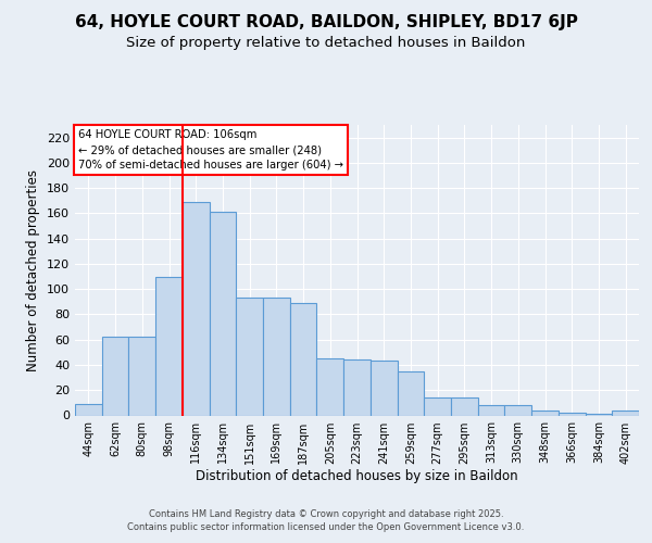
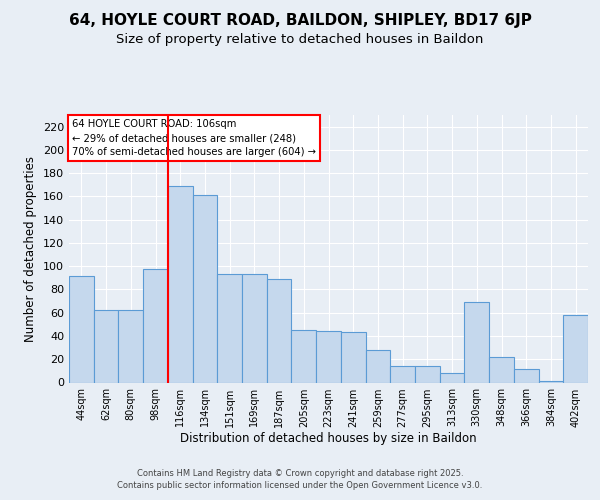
44sqm: 9 -> 92
98sqm: 110 -> 98
259sqm: 35 -> 28
330sqm: 8 -> 69
348sqm: 4 -> 22
366sqm: 2 -> 12
402sqm: 4 -> 58
